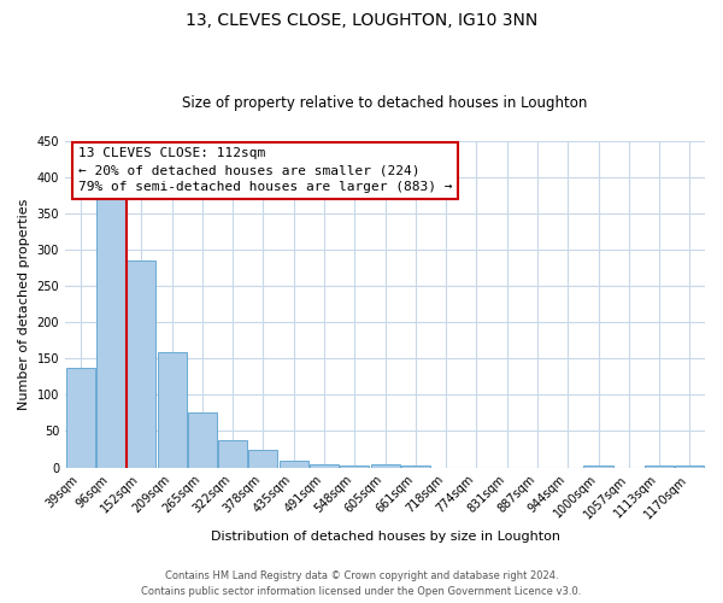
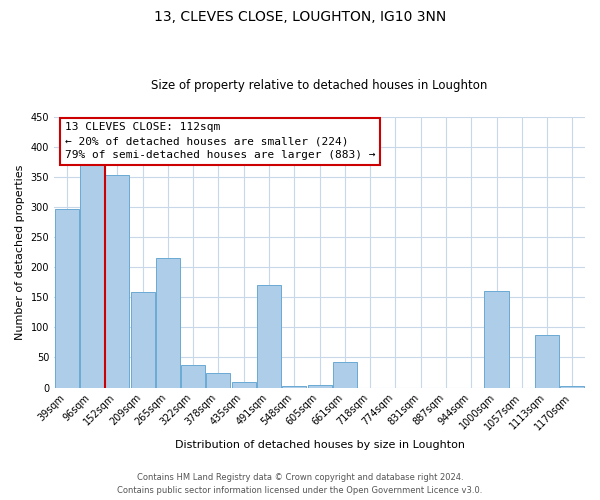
39sqm: 138 -> 296
152sqm: 285 -> 354
265sqm: 75 -> 216
491sqm: 4 -> 170
661sqm: 3 -> 42
1000sqm: 3 -> 160
1113sqm: 2 -> 88
